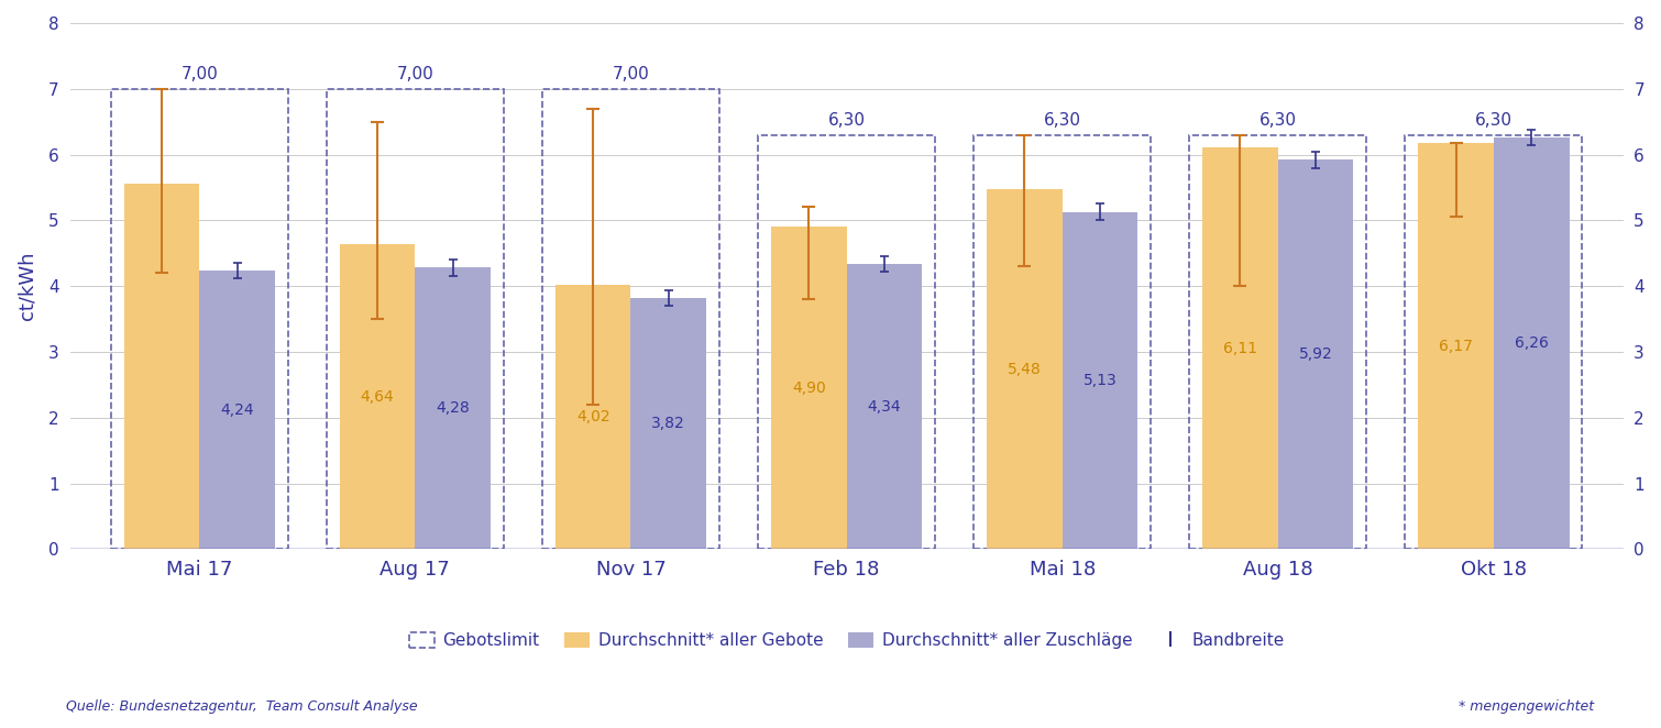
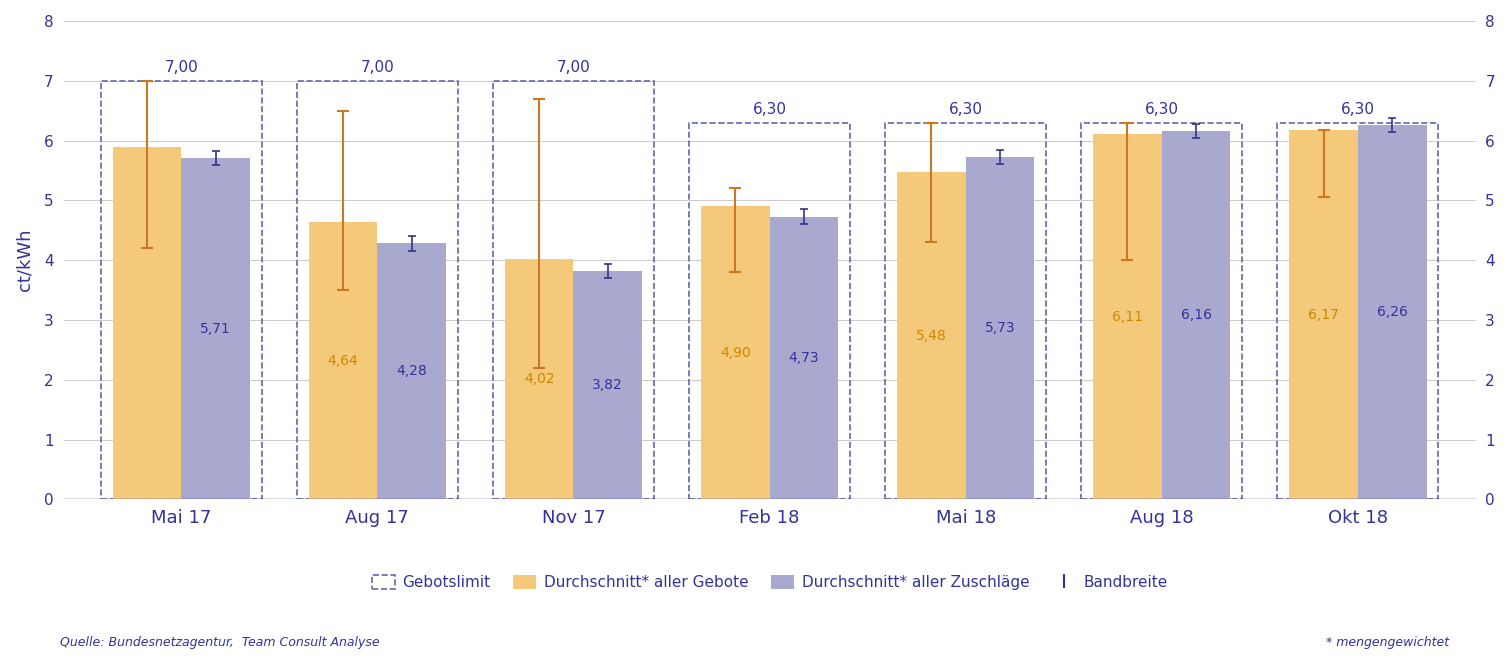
Durchschnitt* aller Gebote/Mai 17: 5.56 -> 5.90
Durchschnitt* aller Zuschläge/Mai 17: 4,24 -> 5,71
Durchschnitt* aller Zuschläge/Feb 18: 4,34 -> 4,73
Durchschnitt* aller Zuschläge/Mai 18: 5,13 -> 5,73
Durchschnitt* aller Zuschläge/Aug 18: 5,92 -> 6,16
